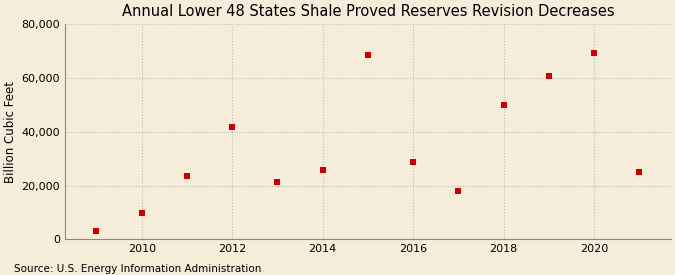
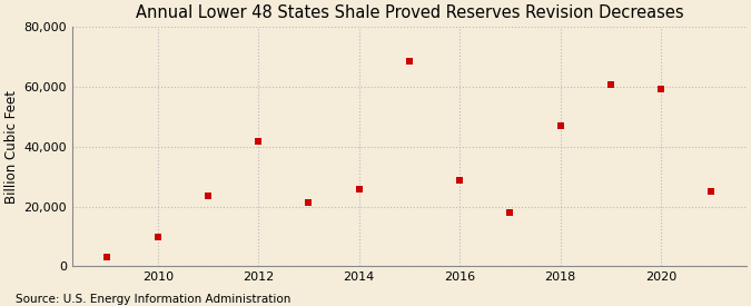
2018: 50,000 -> 47,000
2020: 69,500 -> 59,500
